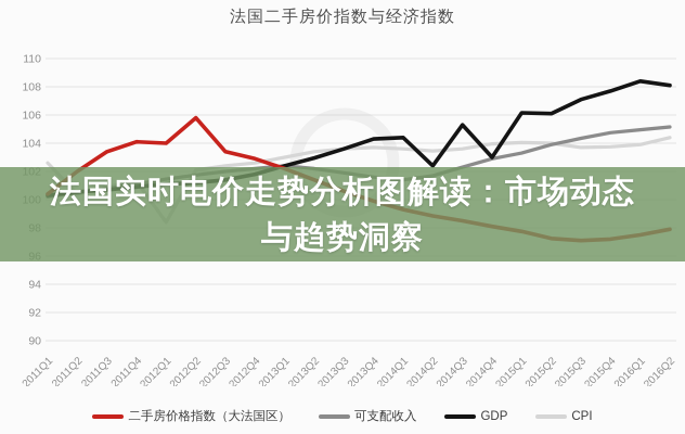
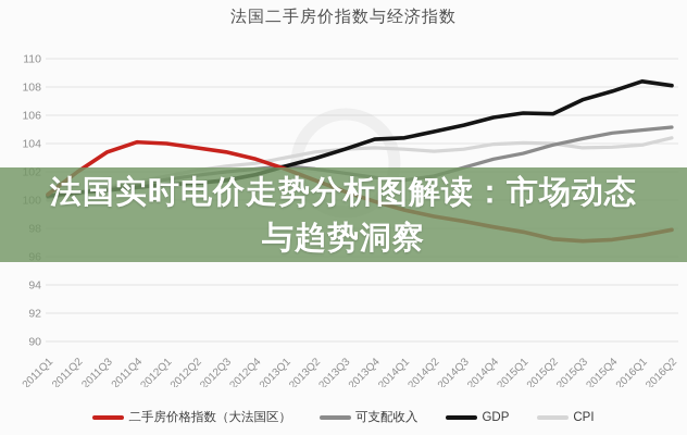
CPI/2011Q1: 102.6 -> 100.0
CPI/2012Q1: 98.4 -> 101.7
二手房价格指数（大法国区）/2012Q2: 105.8 -> 103.7
GDP/2014Q2: 102.4 -> 104.8
GDP/2014Q4: 103.0 -> 105.8
